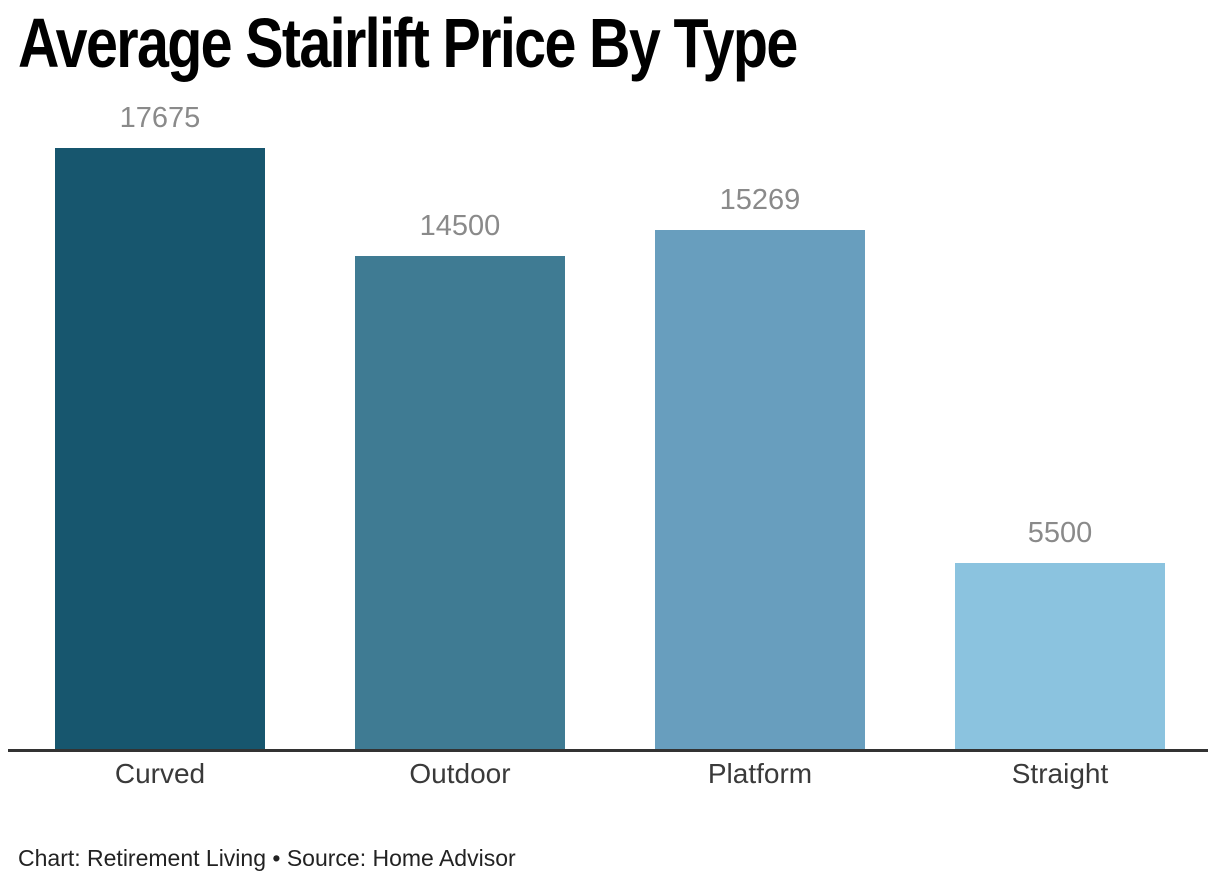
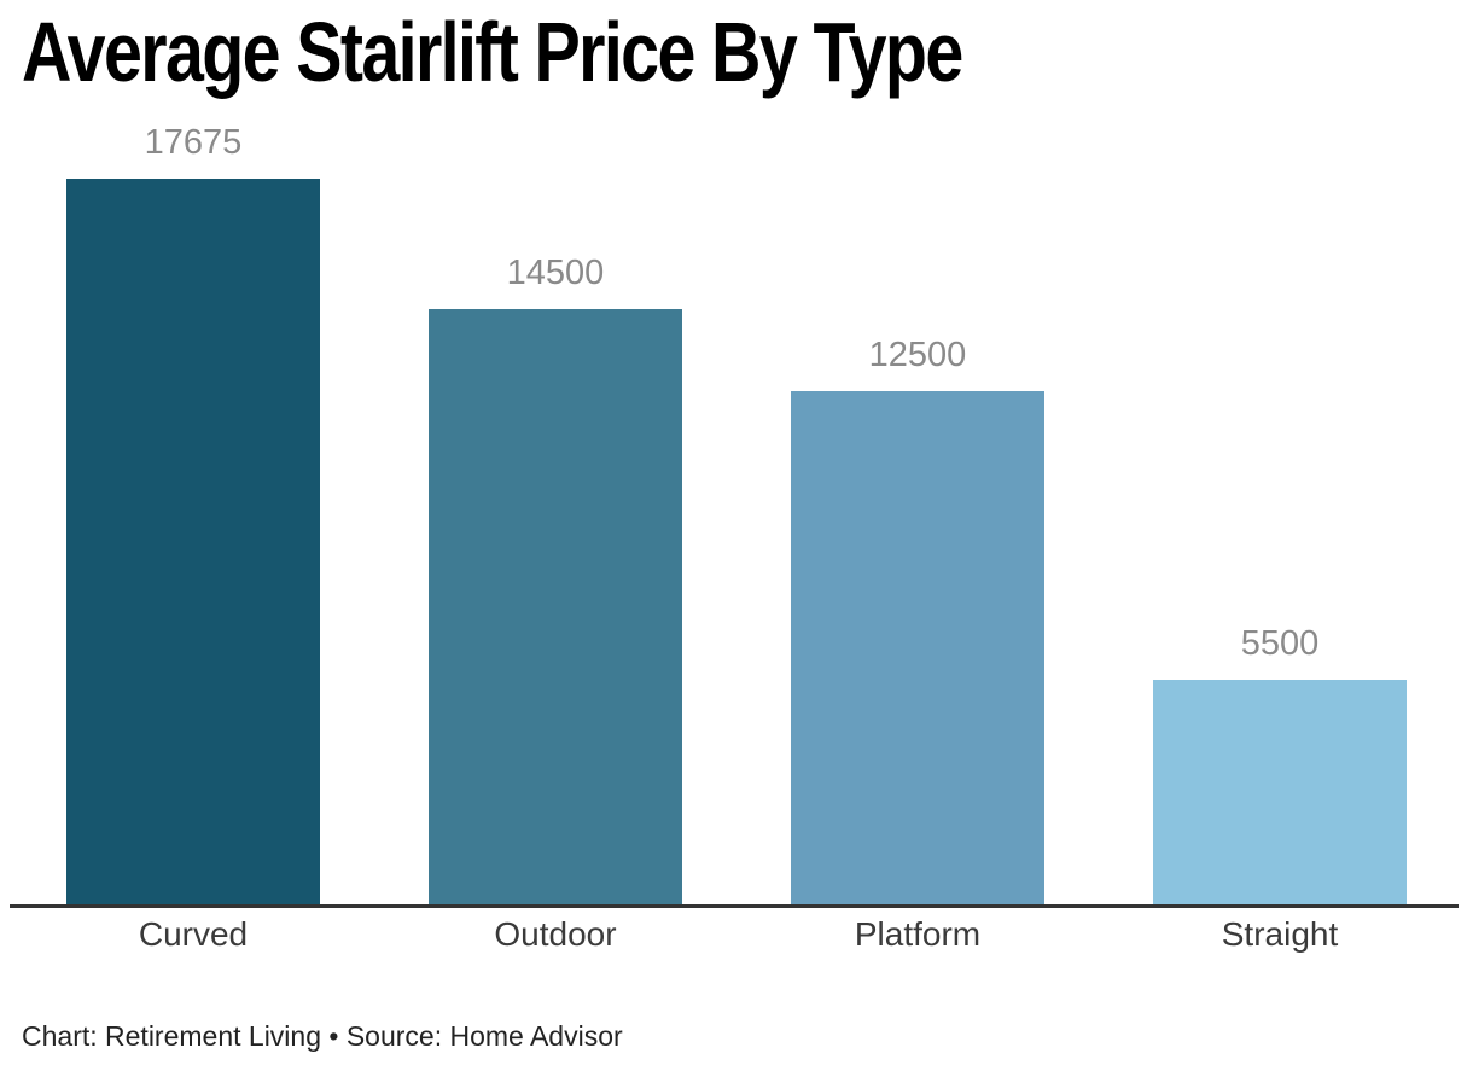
Platform: 15269 -> 12500
